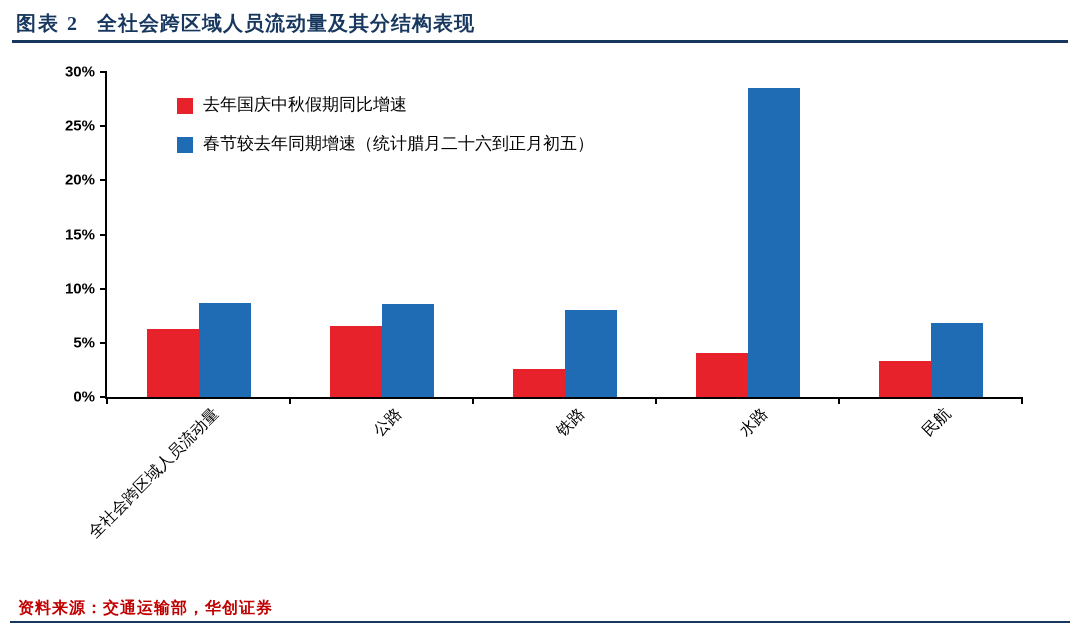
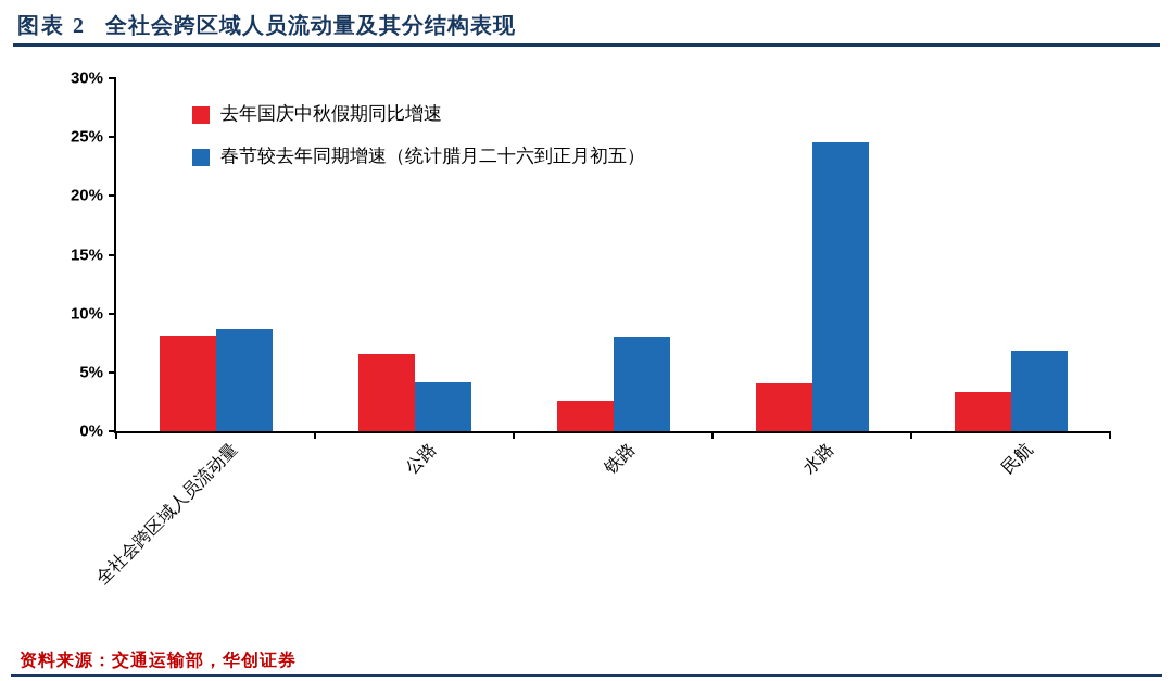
去年国庆中秋假期同比增速/全社会跨区域人员流动量: 6.3% -> 8.1%
春节较去年同期增速（统计腊月二十六到正月初五）/公路: 8.6% -> 4.2%
春节较去年同期增速（统计腊月二十六到正月初五）/水路: 28.5% -> 24.6%
